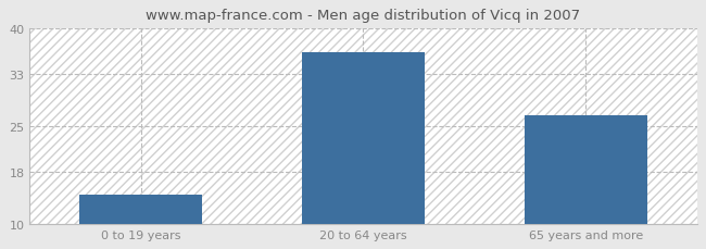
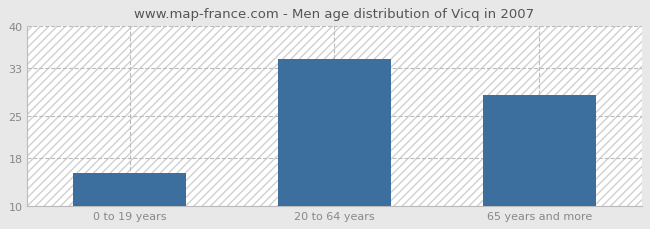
0 to 19 years: 14.4 -> 15.5
20 to 64 years: 36.2 -> 34.5
65 years and more: 26.6 -> 28.5
